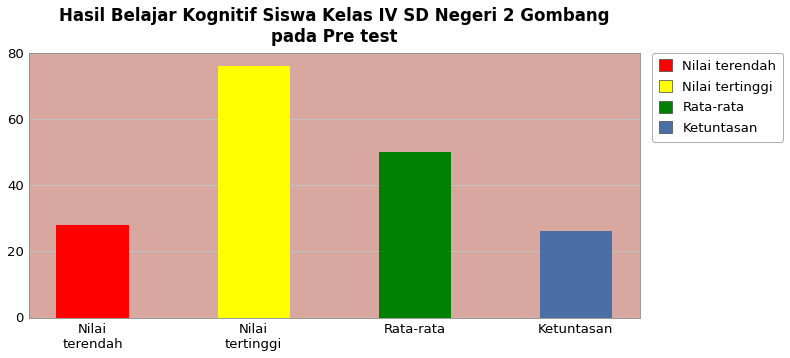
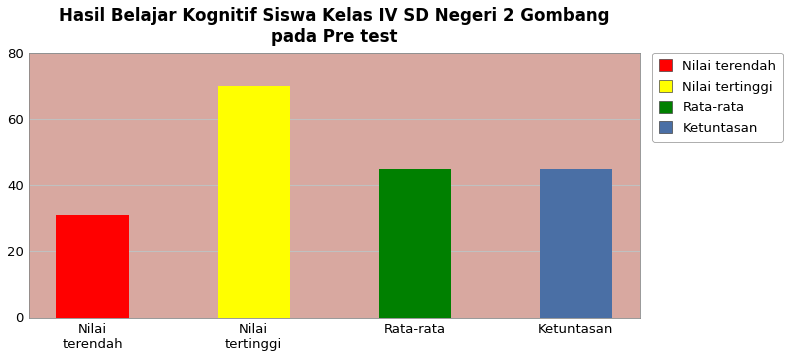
Nilai terendah: 28 -> 31
Nilai tertinggi: 76 -> 70
Rata-rata: 50 -> 45
Ketuntasan: 26 -> 45
